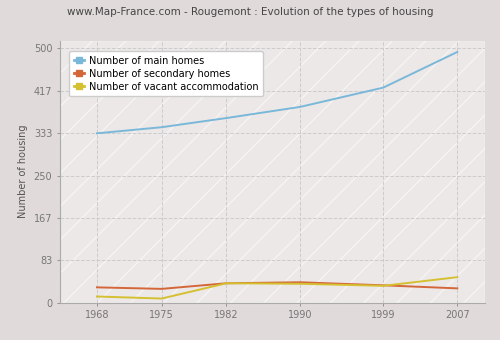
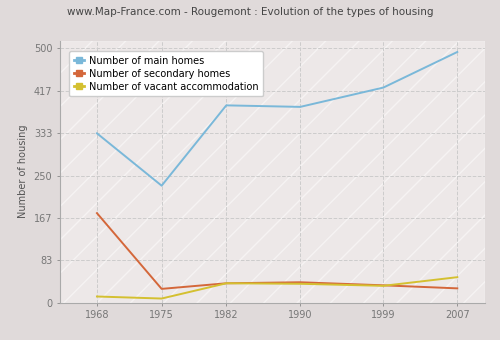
Number of secondary homes/1968: 30 -> 176
Number of main homes/1975: 345 -> 230
Number of main homes/1982: 363 -> 388
